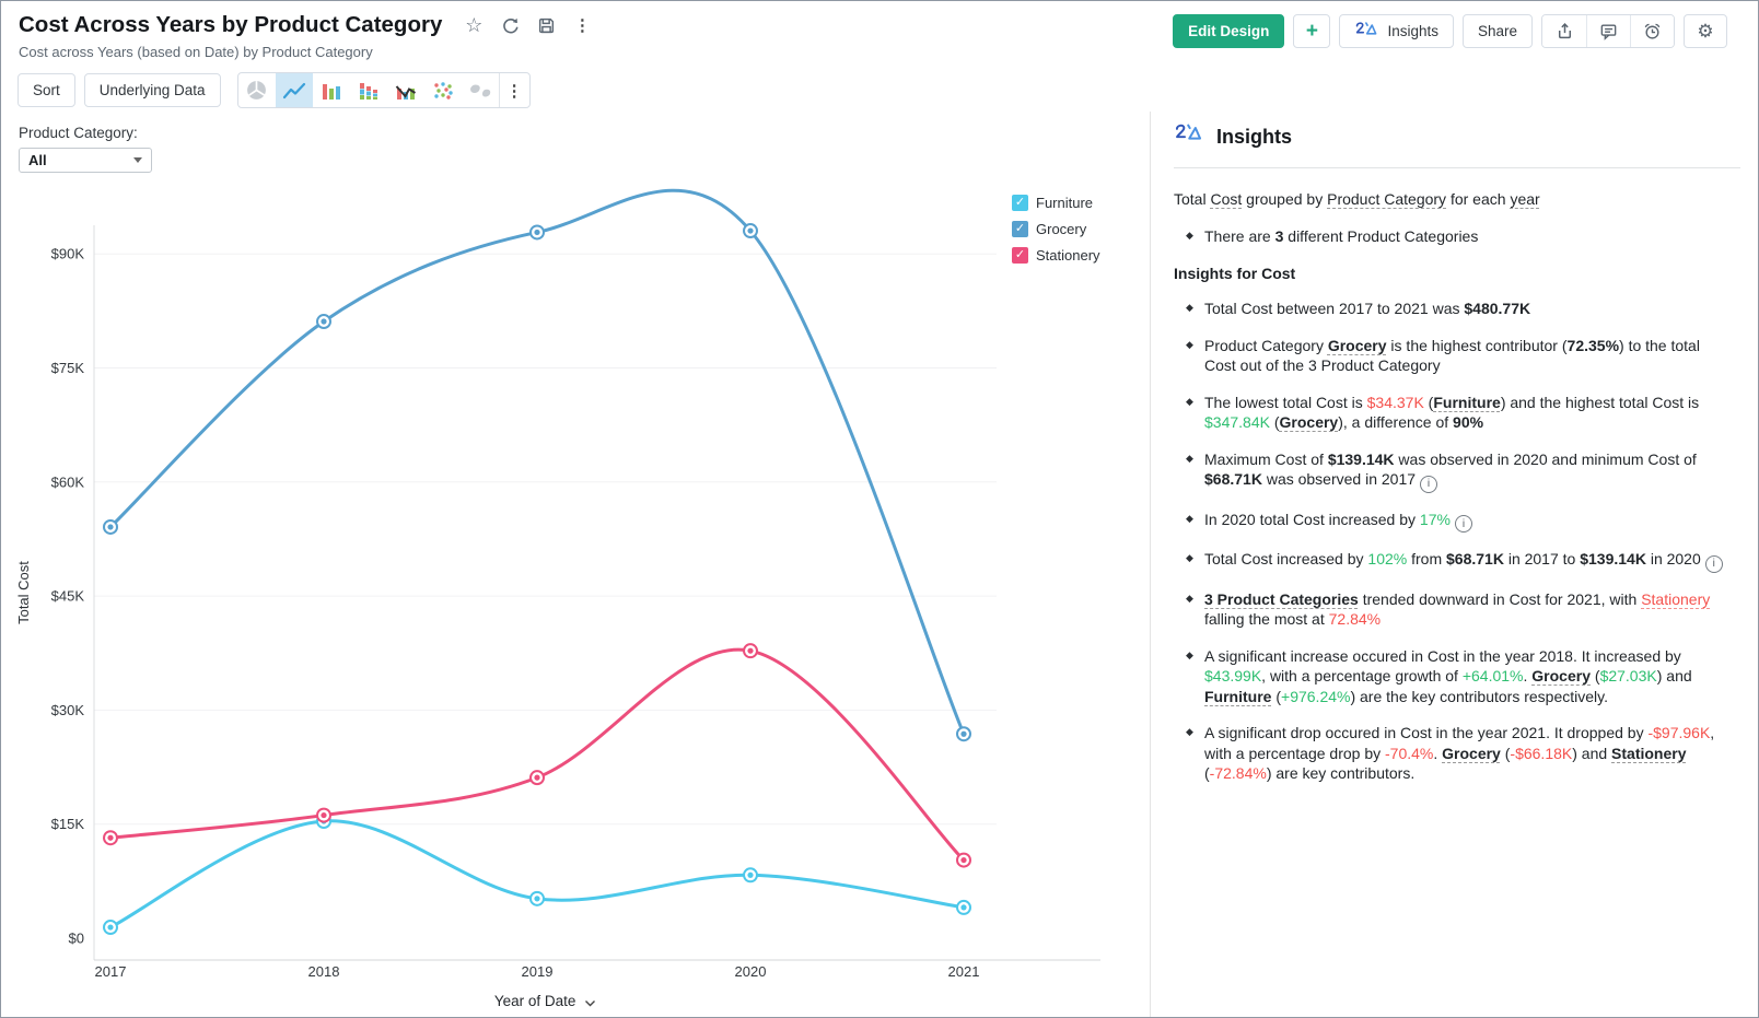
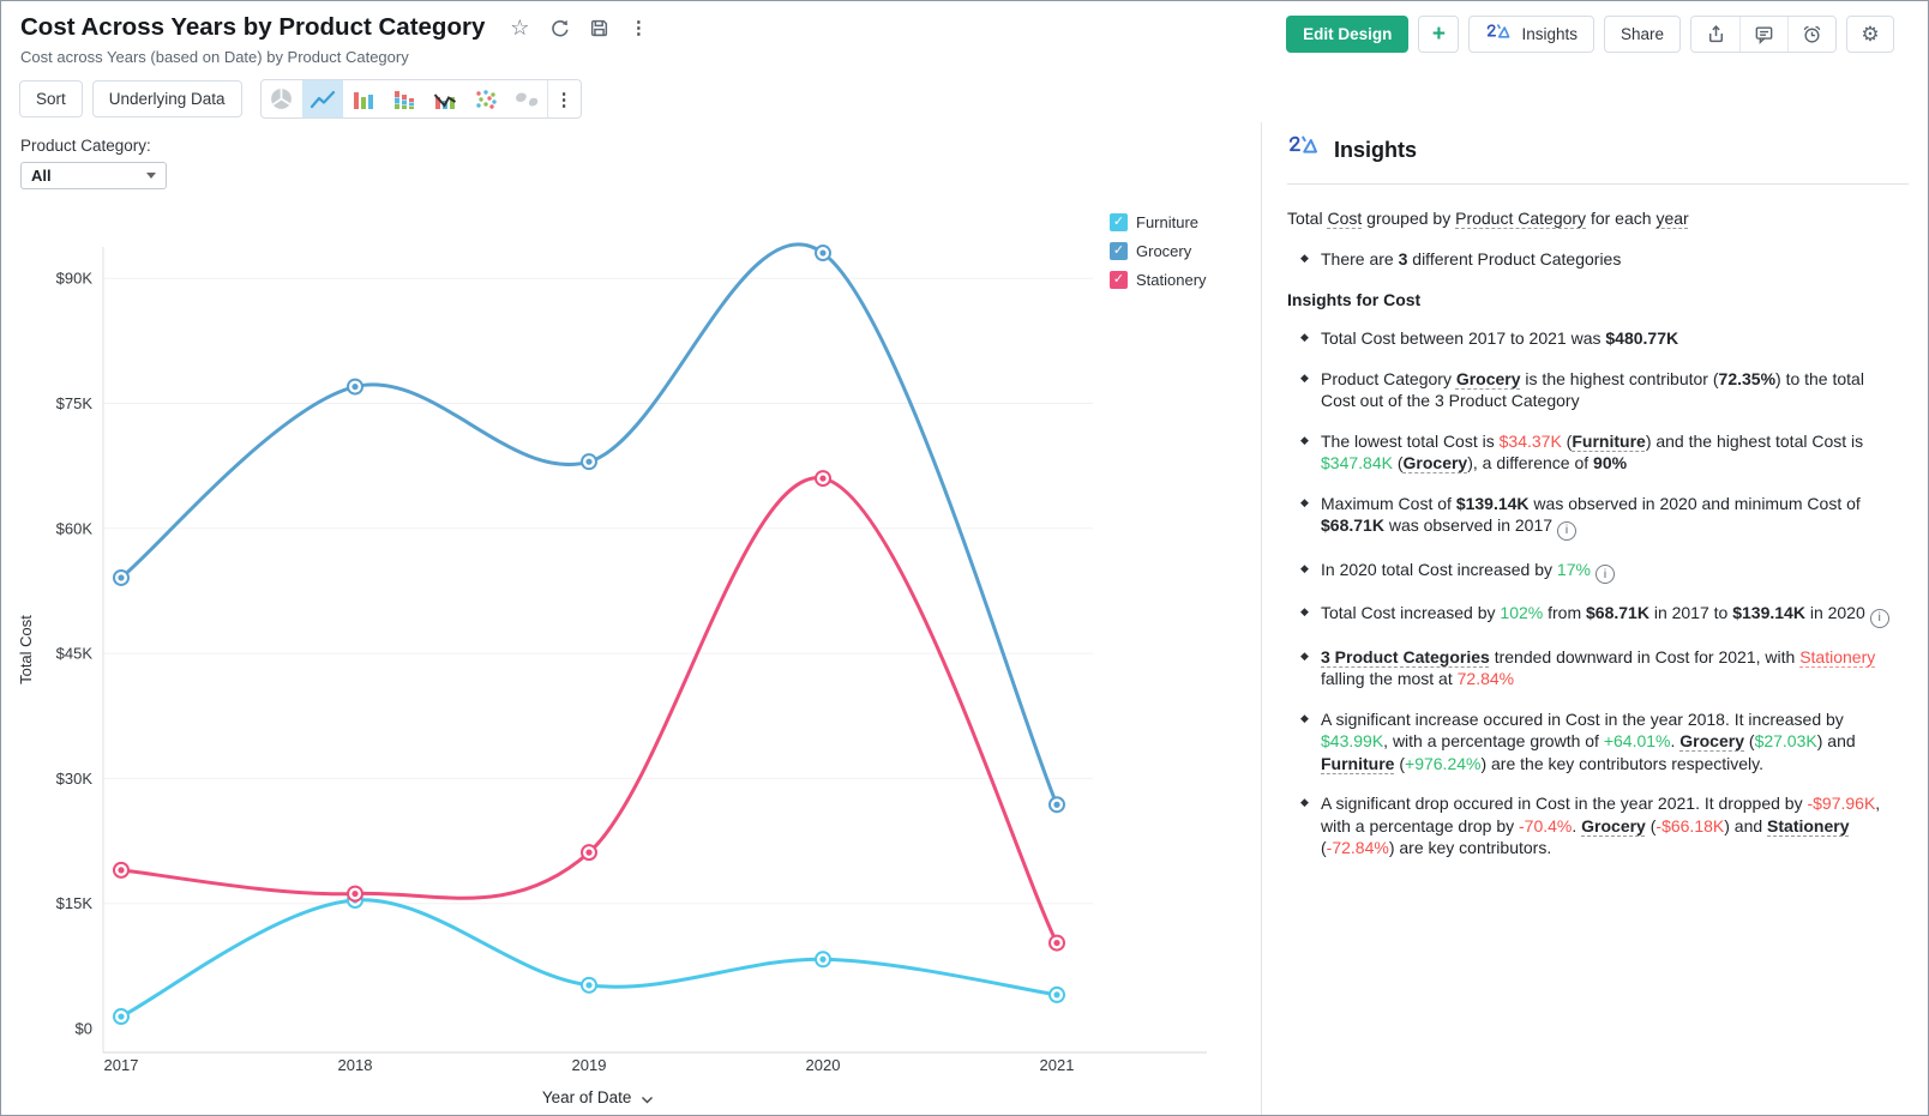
Stationery/2017: $13K -> $19K
Grocery/2018: $81K -> $77K
Grocery/2019: $93K -> $68K
Stationery/2020: $38K -> $66K
